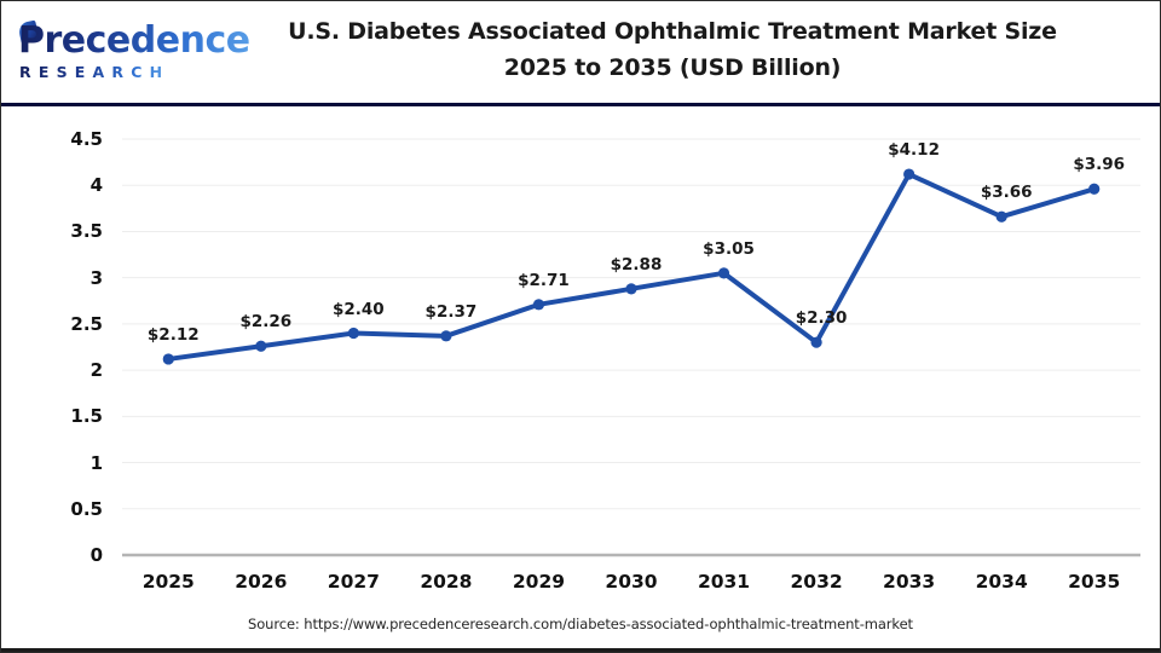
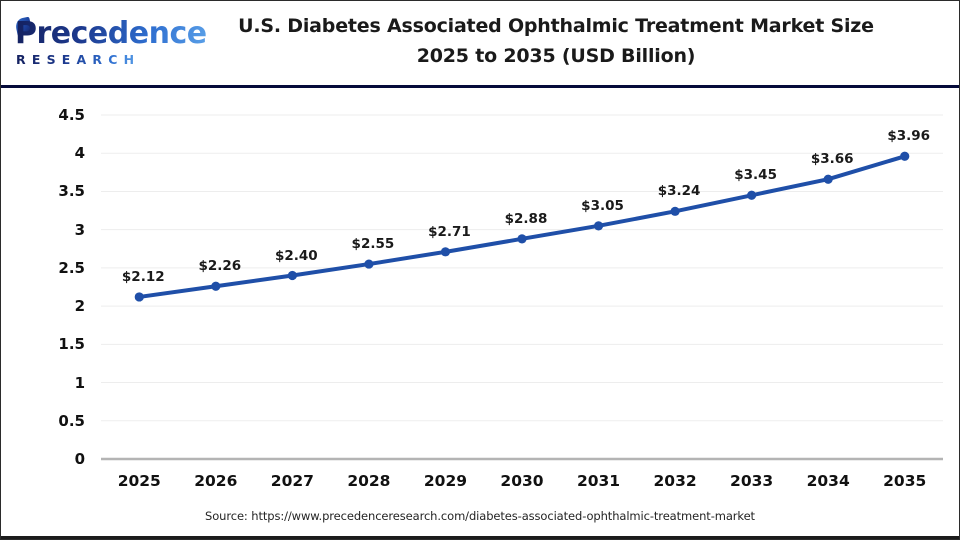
2028: $2.37 -> $2.55
2032: $2.30 -> $3.24
2033: $4.12 -> $3.45
